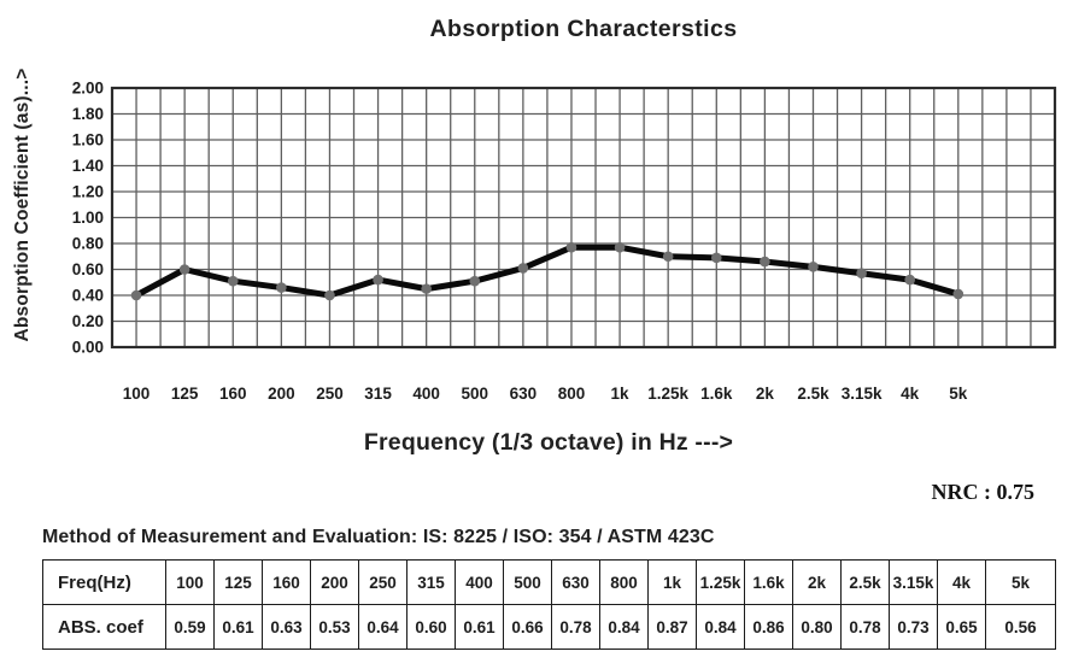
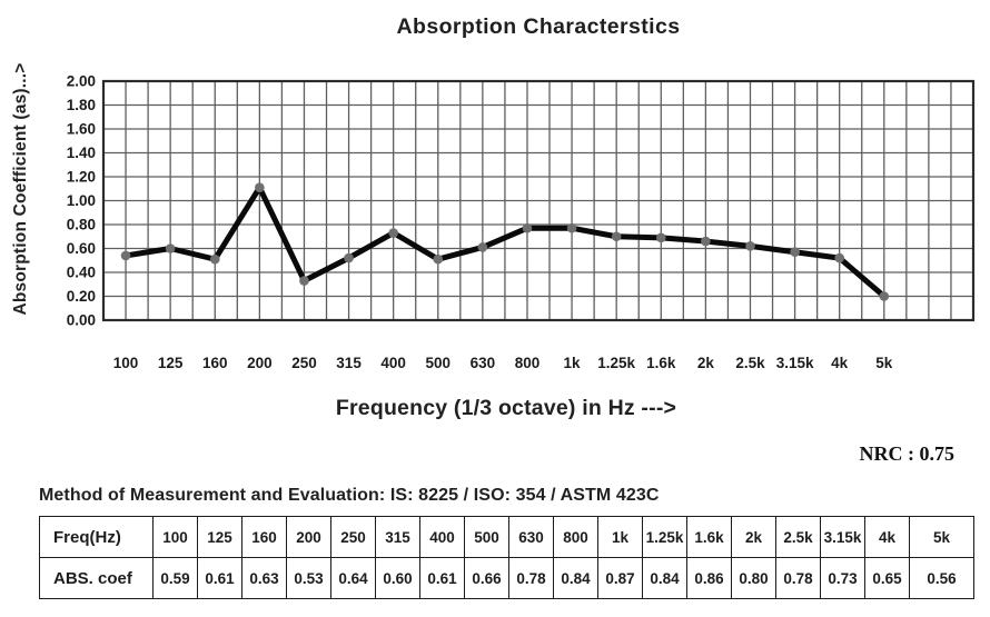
100: 0.40 -> 0.54
200: 0.46 -> 1.11
250: 0.40 -> 0.33
400: 0.45 -> 0.73
5k: 0.41 -> 0.20
